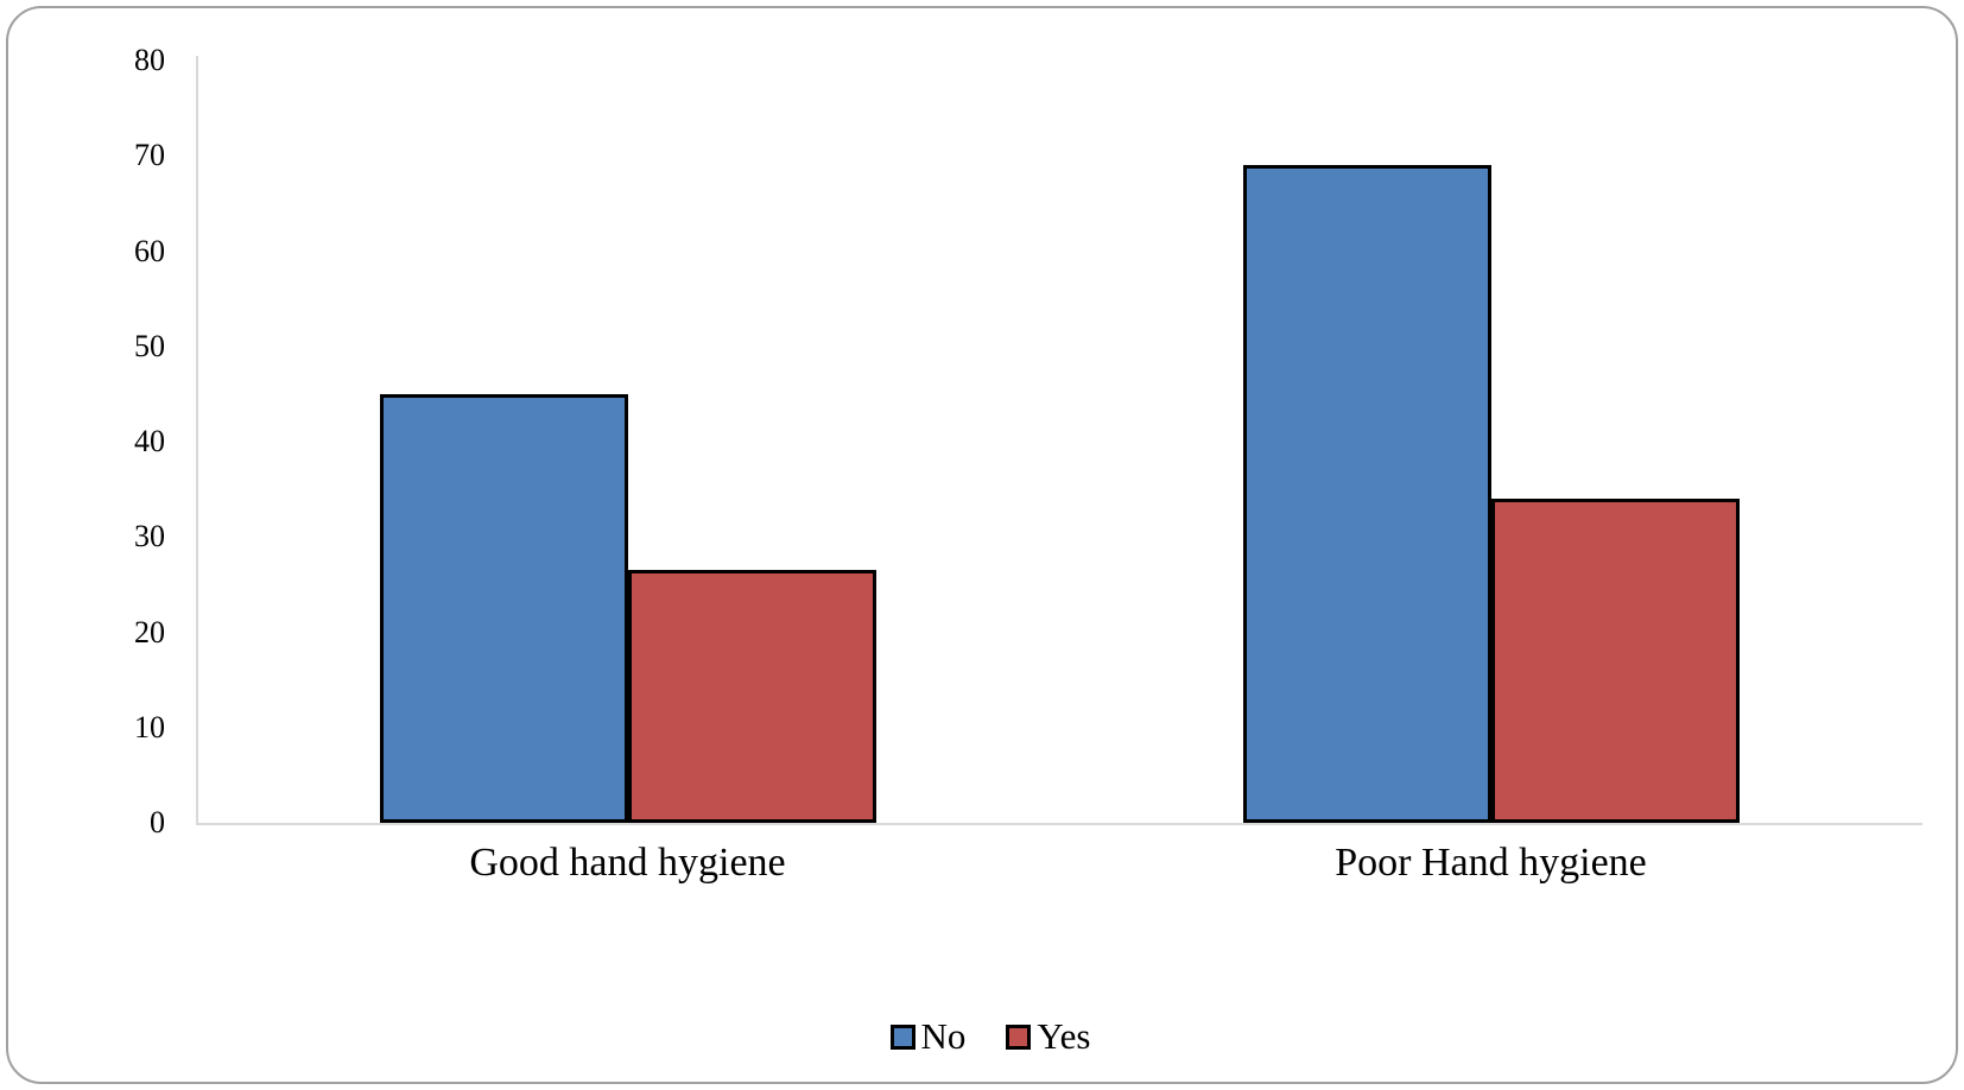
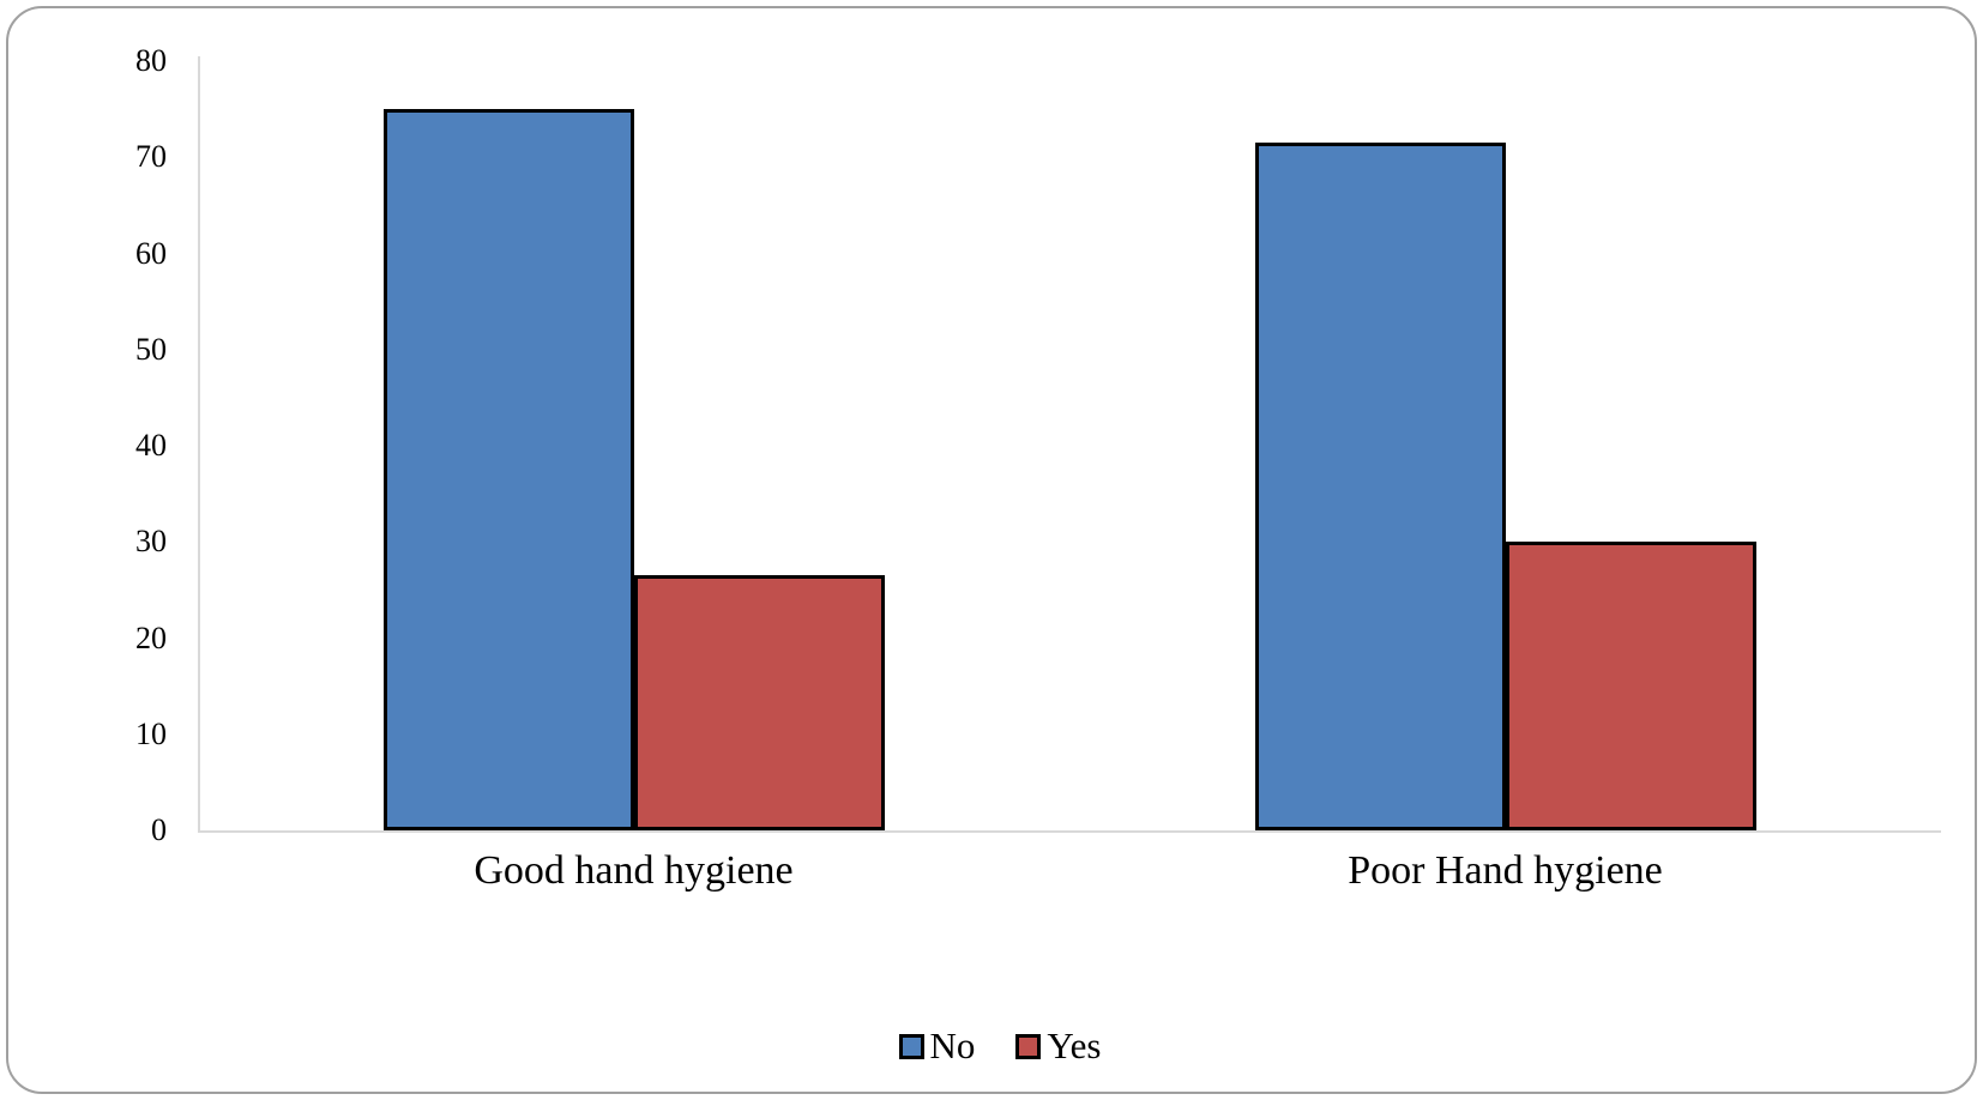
No/Good hand hygiene: 45 -> 75
No/Poor Hand hygiene: 69 -> 72
Yes/Poor Hand hygiene: 34 -> 30
